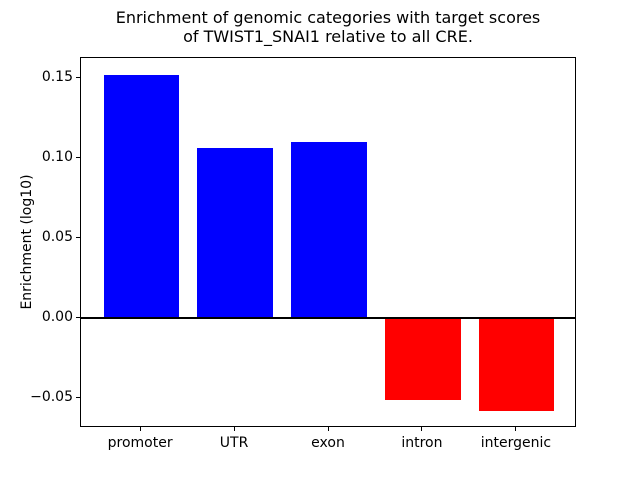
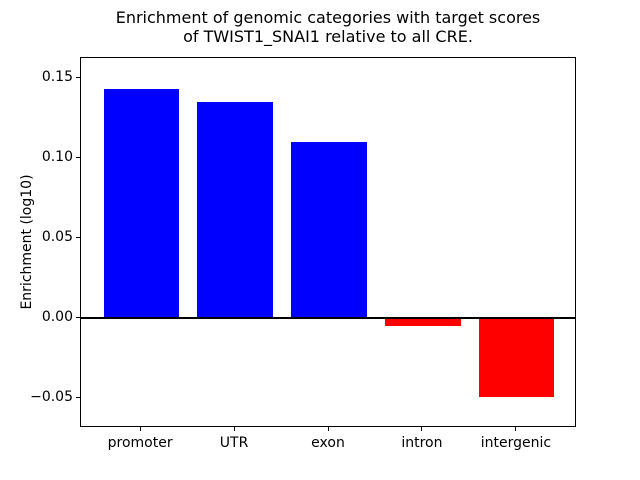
promoter: 0.152 -> 0.143
UTR: 0.106 -> 0.135
intron: -0.051 -> -0.005
intergenic: -0.058 -> -0.049
